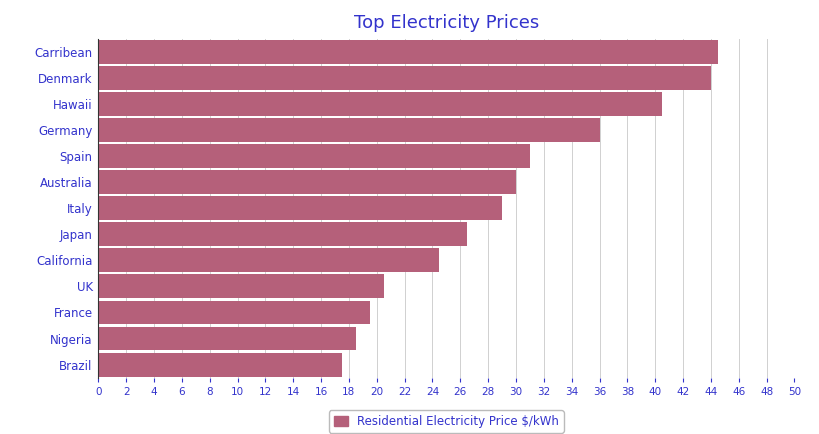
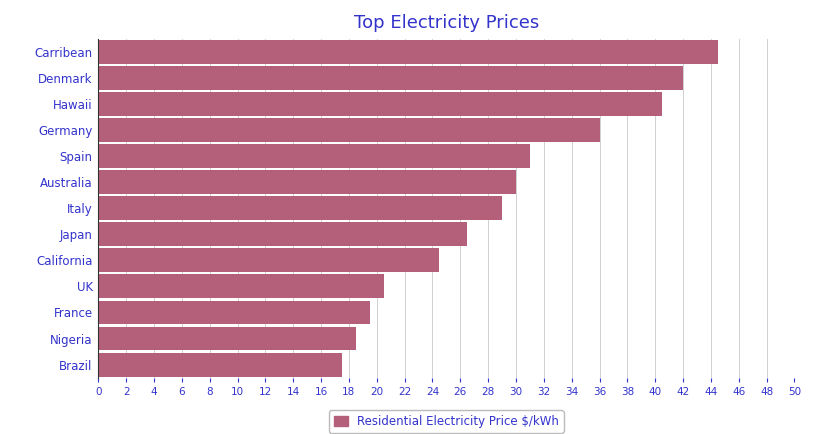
Denmark: 44.0 -> 42.0
